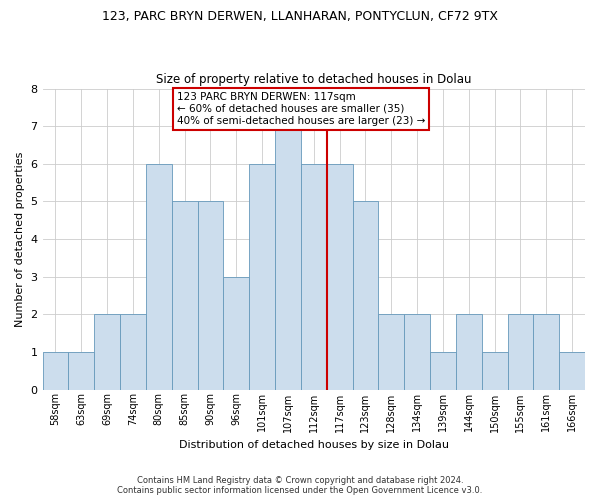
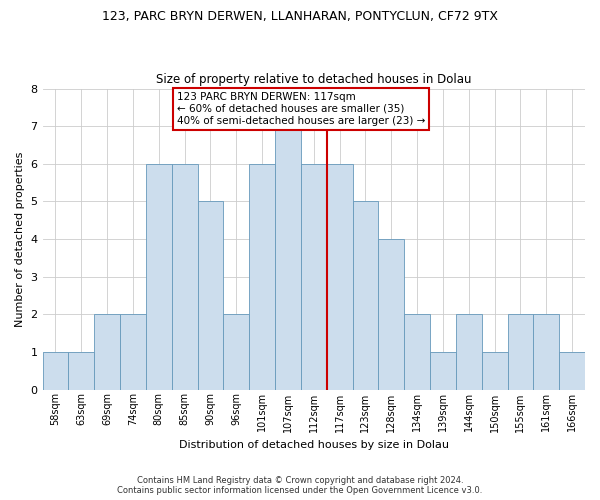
85sqm: 5 -> 6
96sqm: 3 -> 2
128sqm: 2 -> 4
